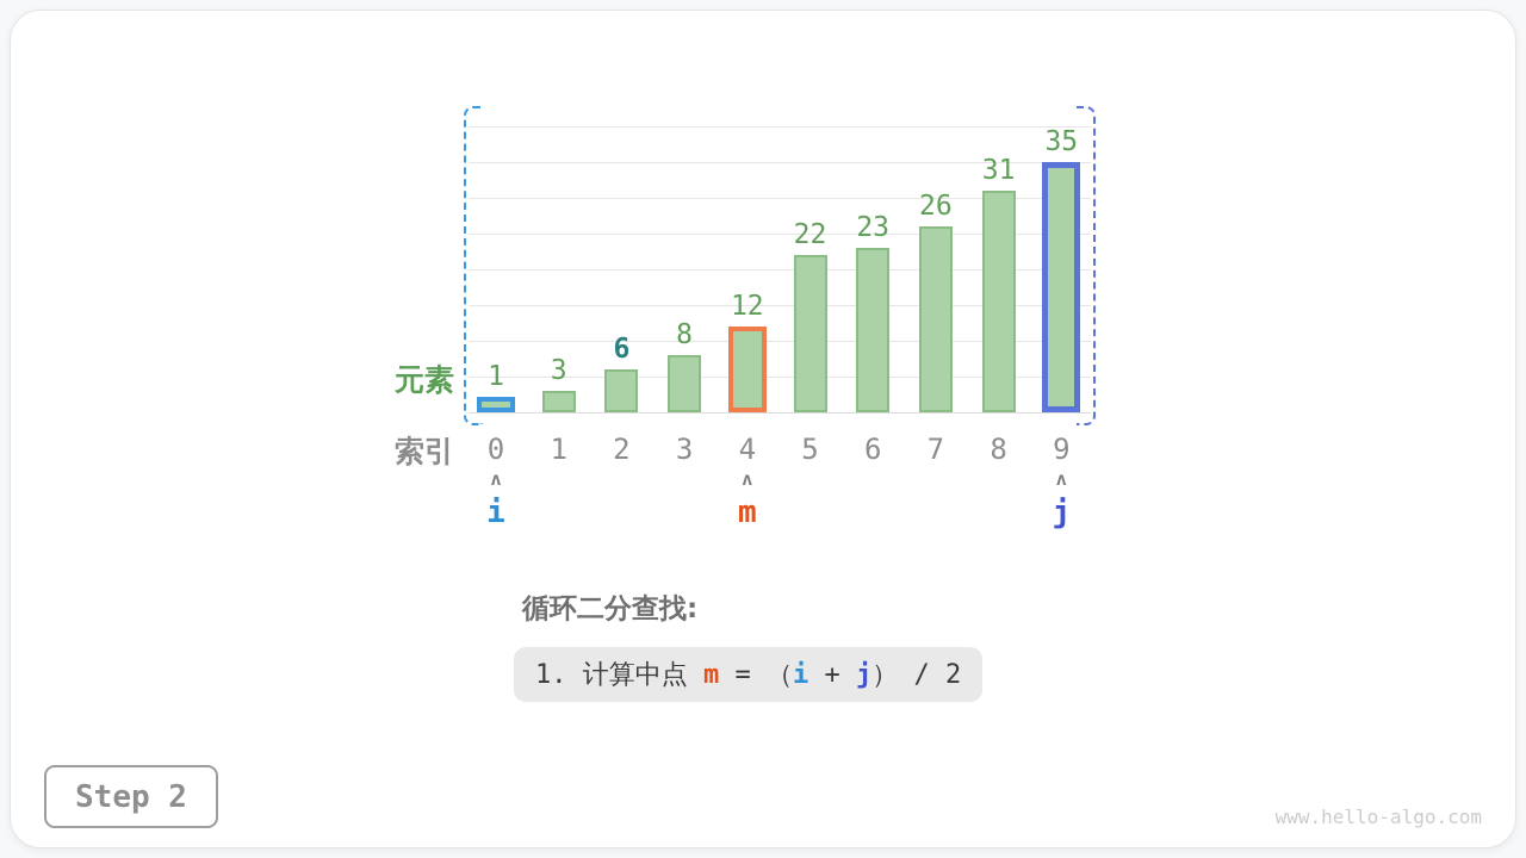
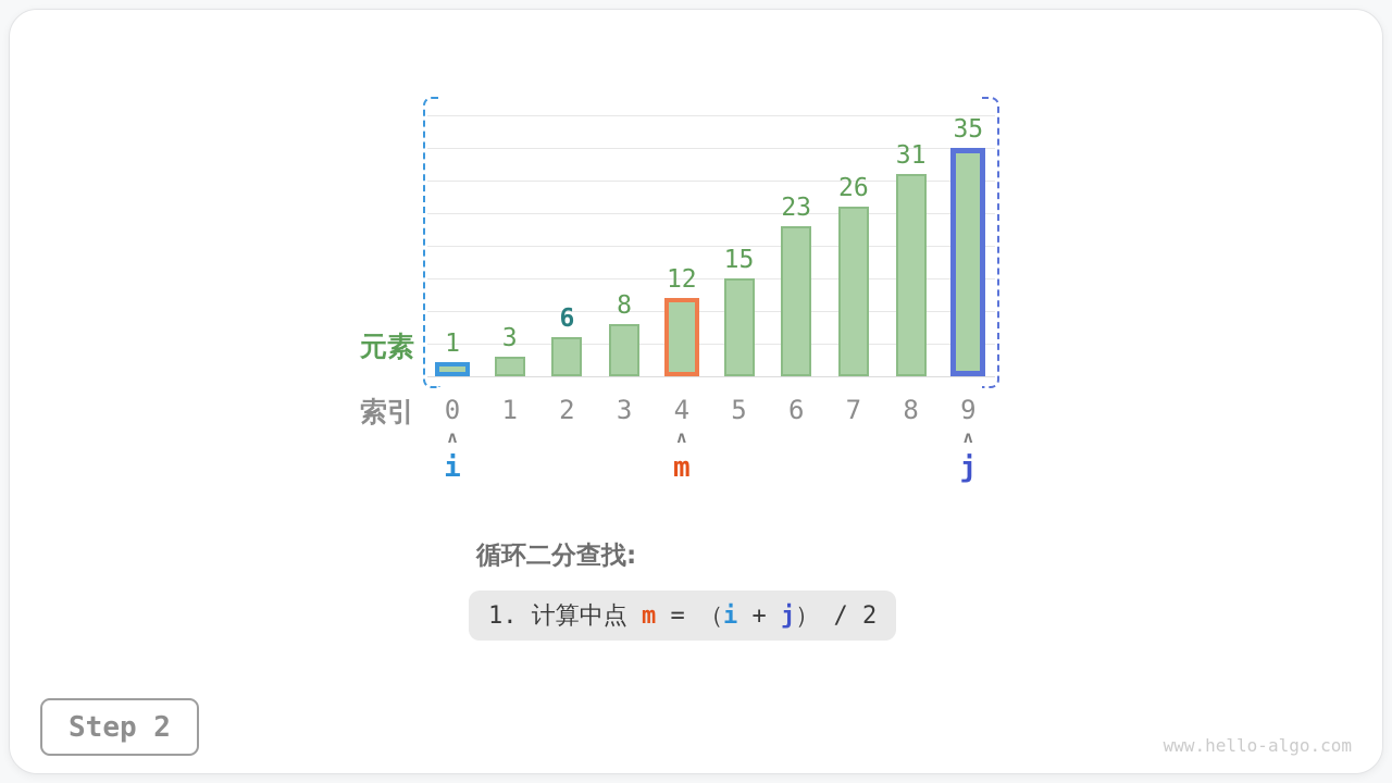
5: 22 -> 15
